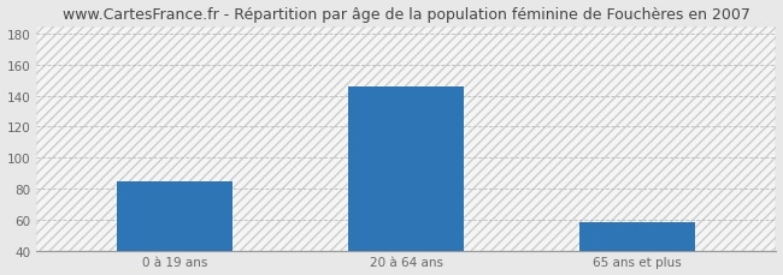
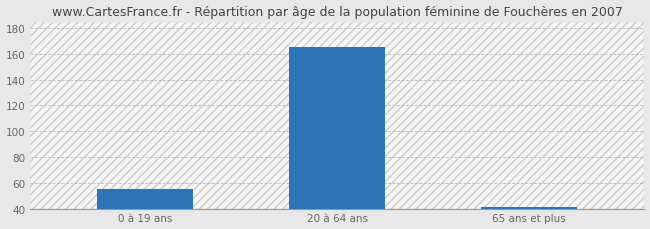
0 à 19 ans: 85 -> 55
20 à 64 ans: 146 -> 165
65 ans et plus: 58 -> 41
